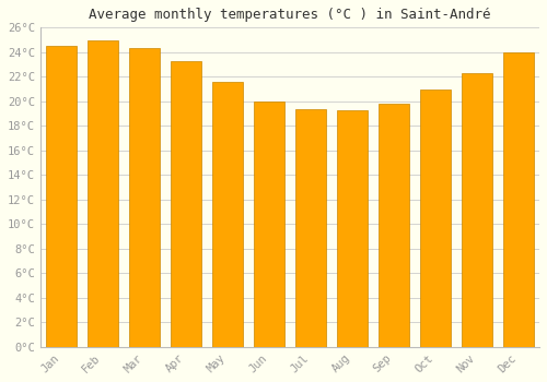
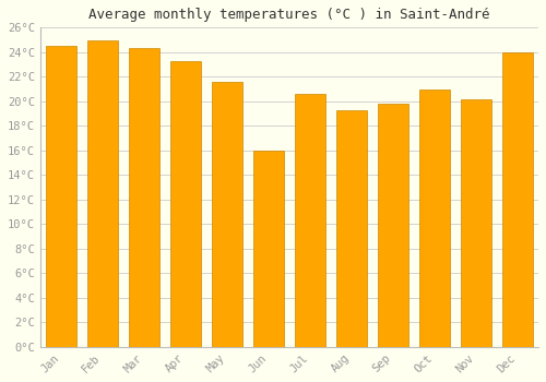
Jun: 20.0°C -> 16.0°C
Jul: 19.4°C -> 20.6°C
Nov: 22.3°C -> 20.2°C
